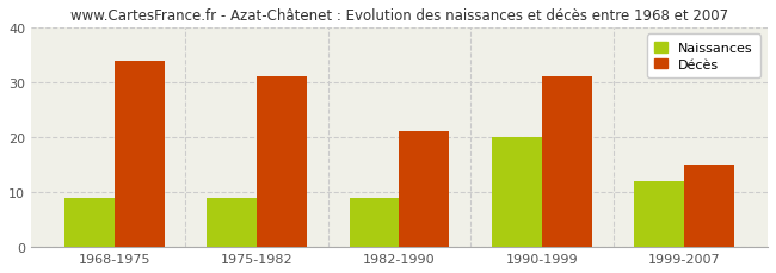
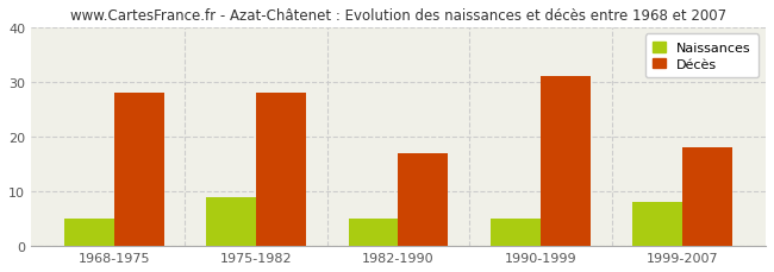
Naissances/1968-1975: 9 -> 5
Décès/1968-1975: 34 -> 28
Décès/1975-1982: 31 -> 28
Naissances/1982-1990: 9 -> 5
Décès/1982-1990: 21 -> 17
Naissances/1990-1999: 20 -> 5
Naissances/1999-2007: 12 -> 8
Décès/1999-2007: 15 -> 18
